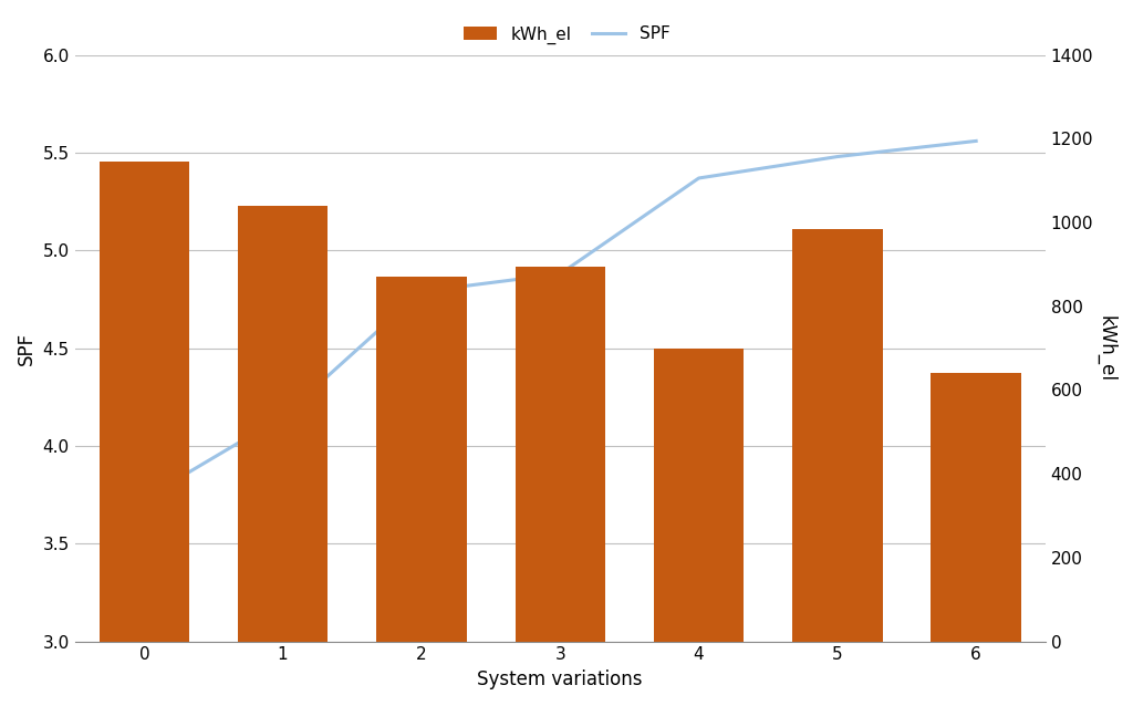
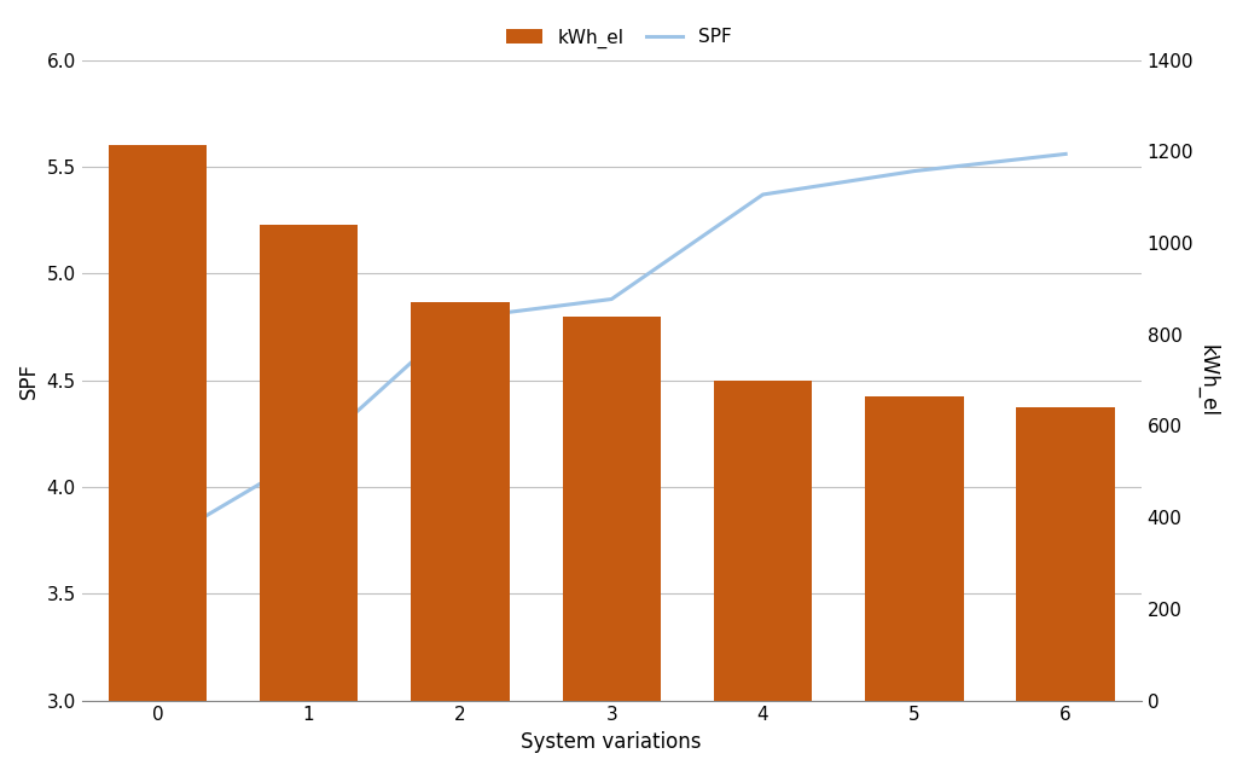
kWh_el/0: 1145 -> 1215
kWh_el/3: 895 -> 840
kWh_el/5: 985 -> 665
